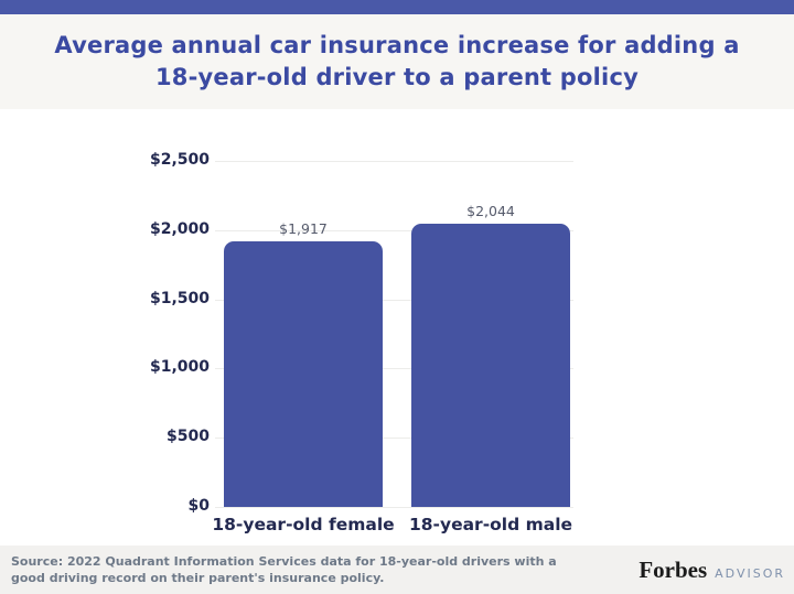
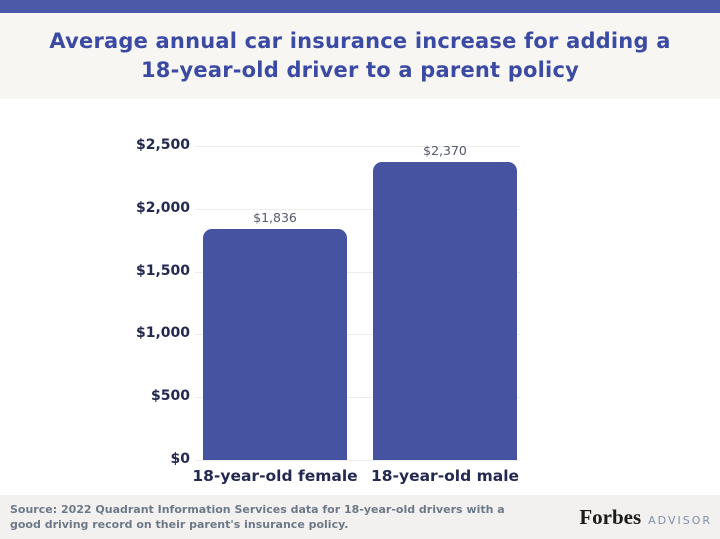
18-year-old female: $1,917 -> $1,836
18-year-old male: $2,044 -> $2,370
